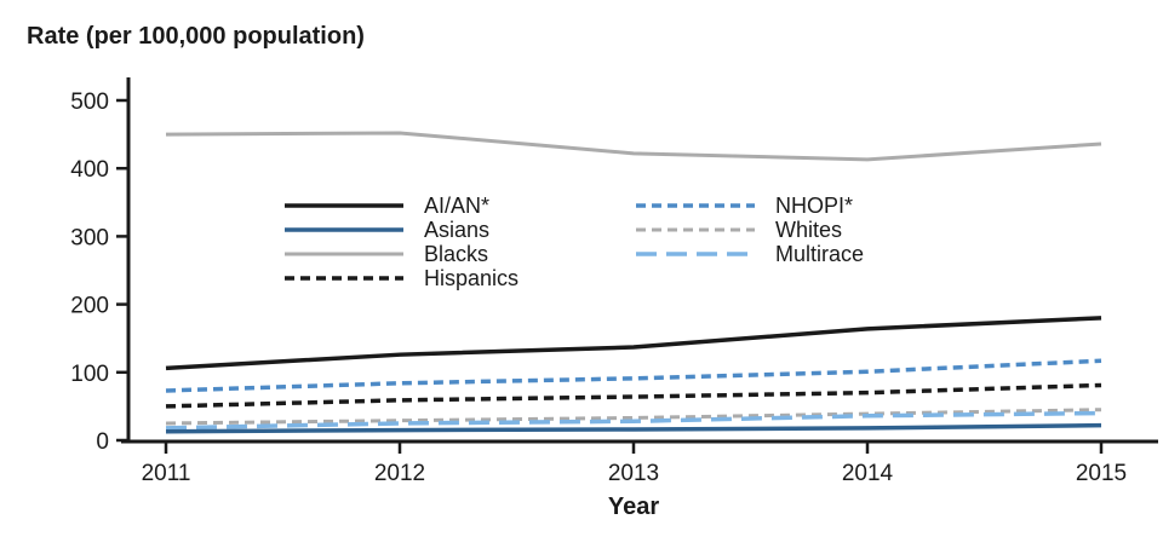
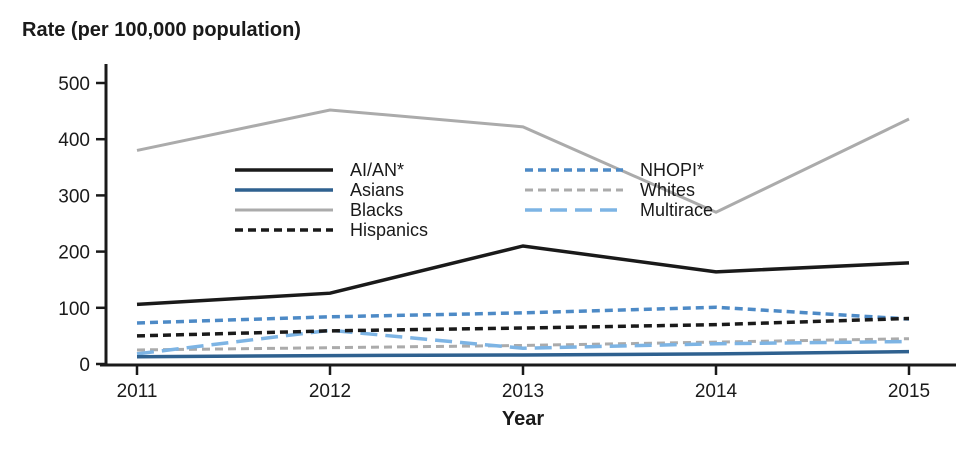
Blacks/2011: 450 -> 380
Multirace/2012: 20 -> 60
AI/AN*/2013: 140 -> 210
Blacks/2014: 410 -> 270
NHOPI*/2015: 120 -> 80
